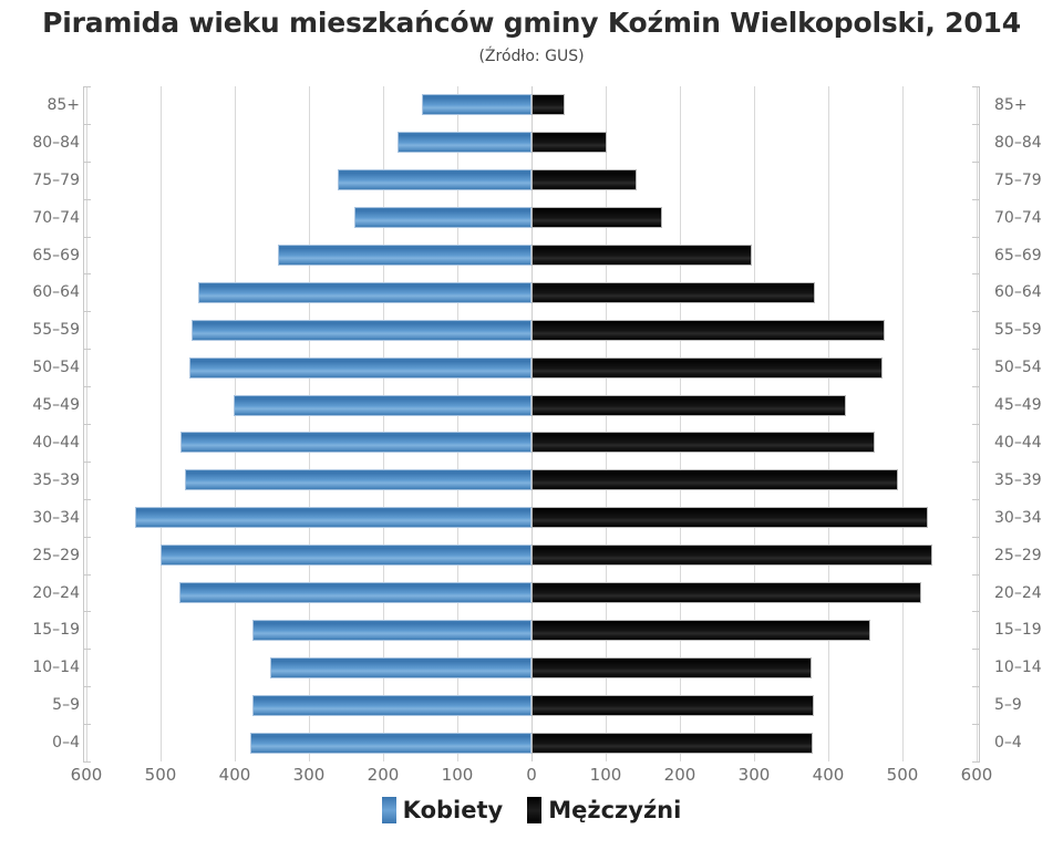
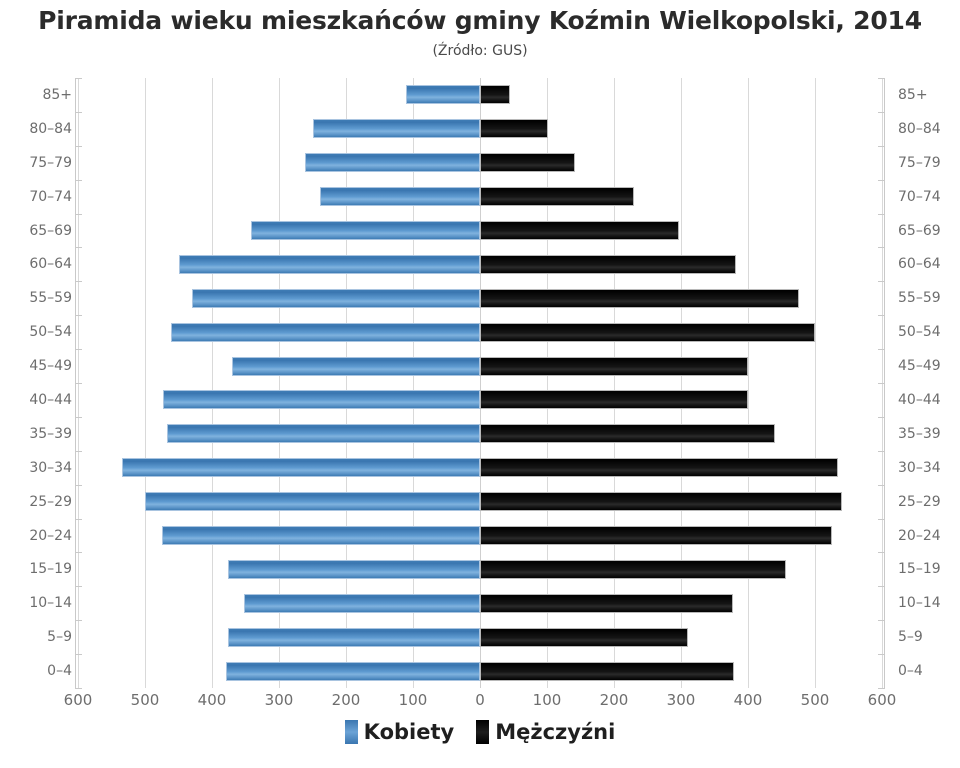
Kobiety/85+: 150 -> 110
Kobiety/80–84: 180 -> 250
Mężczyźni/70–74: 180 -> 230
Kobiety/55–59: 460 -> 430
Mężczyźni/50–54: 470 -> 500
Kobiety/45–49: 400 -> 370
Mężczyźni/45–49: 420 -> 400
Mężczyźni/40–44: 460 -> 400
Mężczyźni/35–39: 490 -> 440
Mężczyźni/5–9: 380 -> 310
